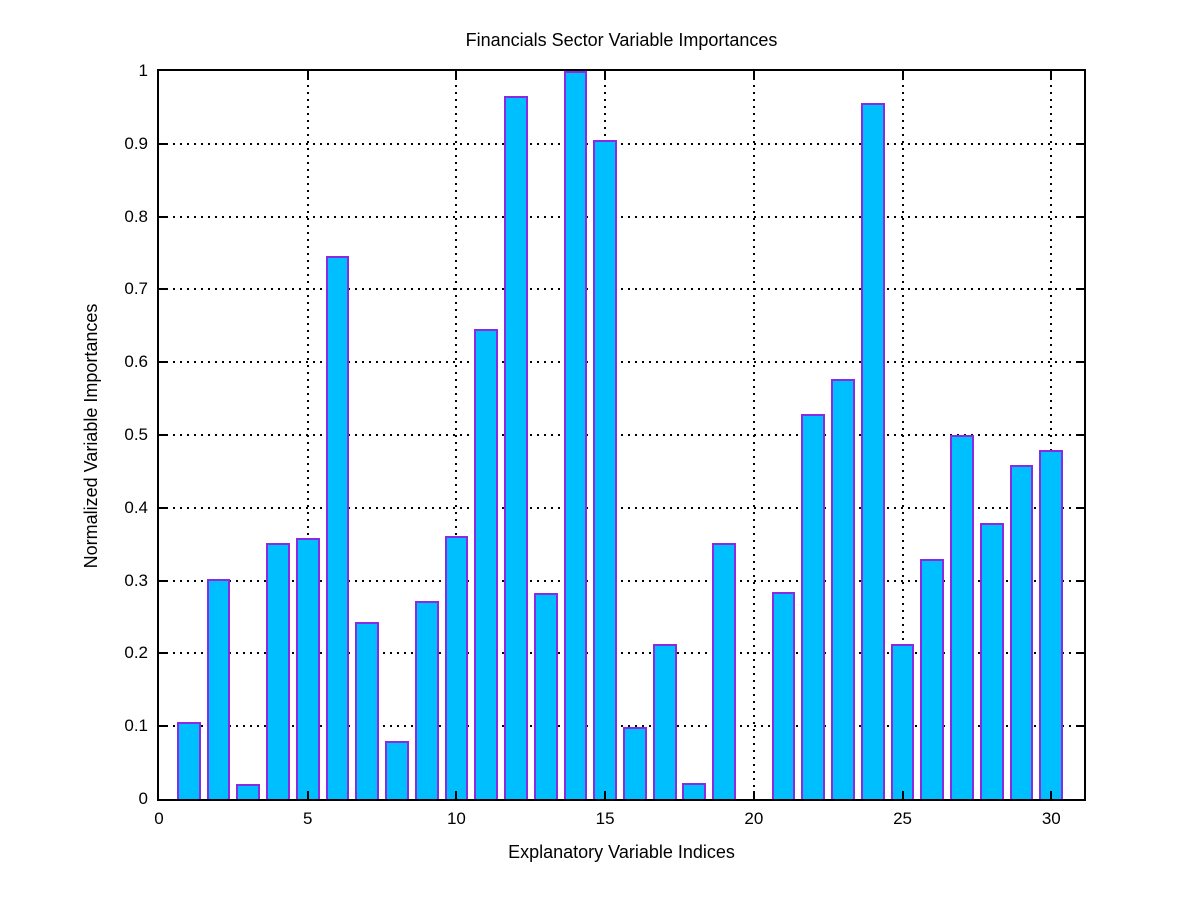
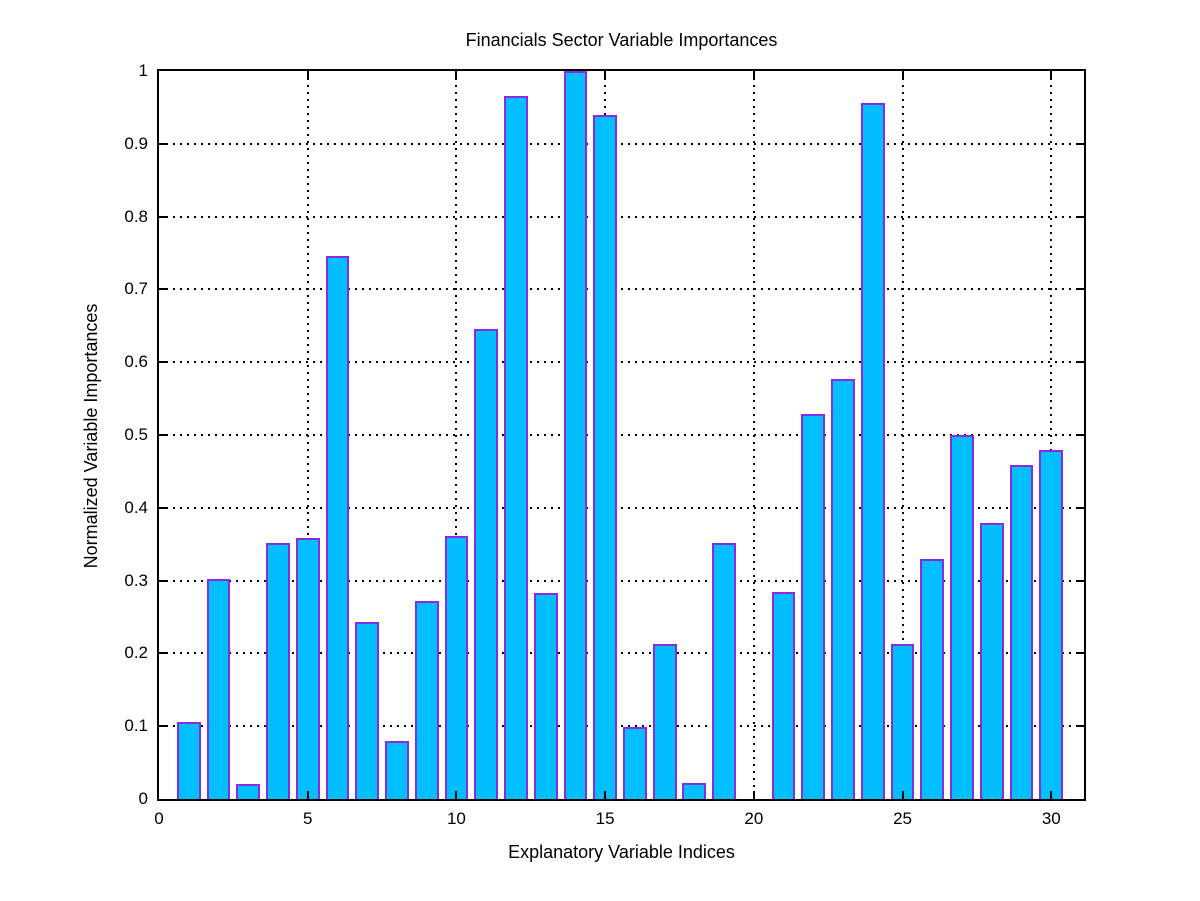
15: 0.91 -> 0.94
